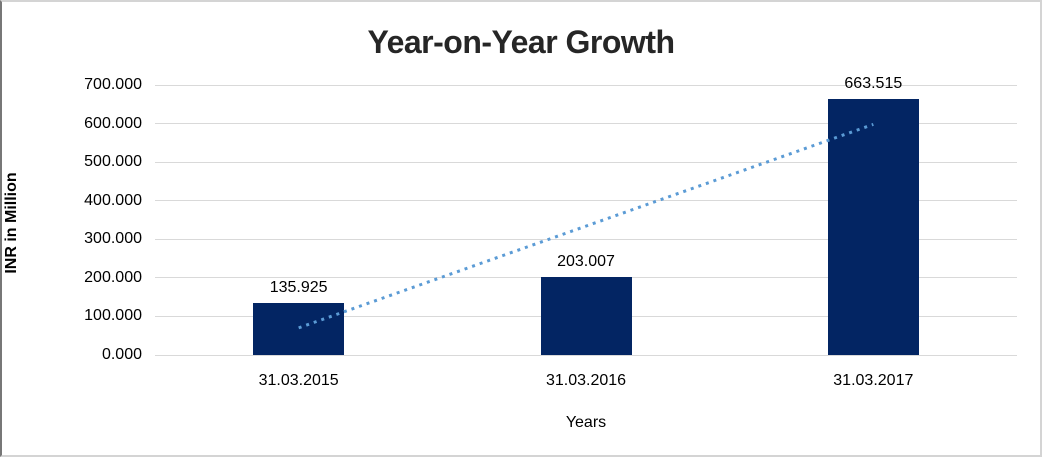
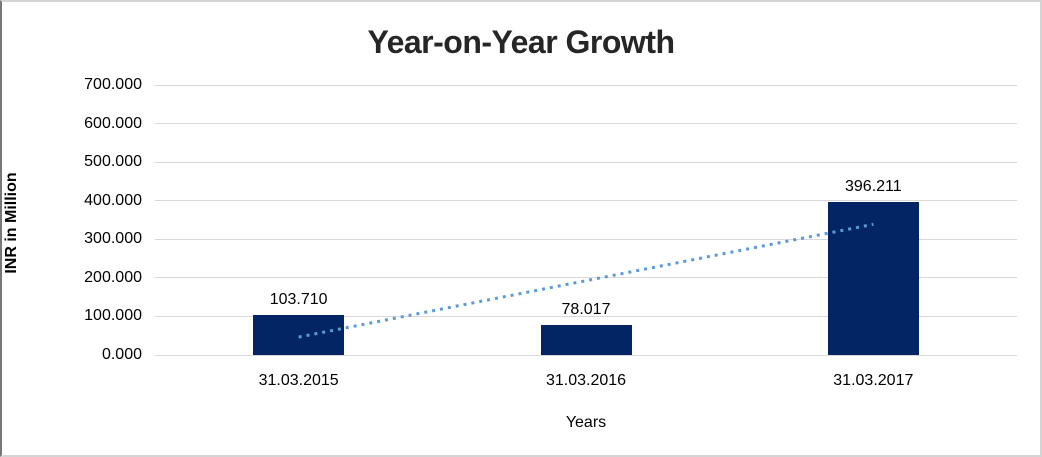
31.03.2015: 135.925 -> 103.710
31.03.2016: 203.007 -> 78.017
31.03.2017: 663.515 -> 396.211
